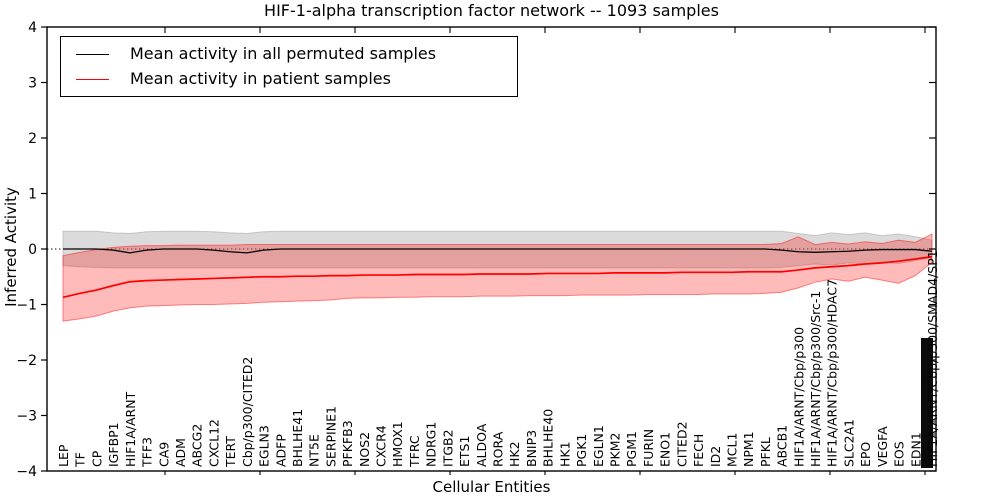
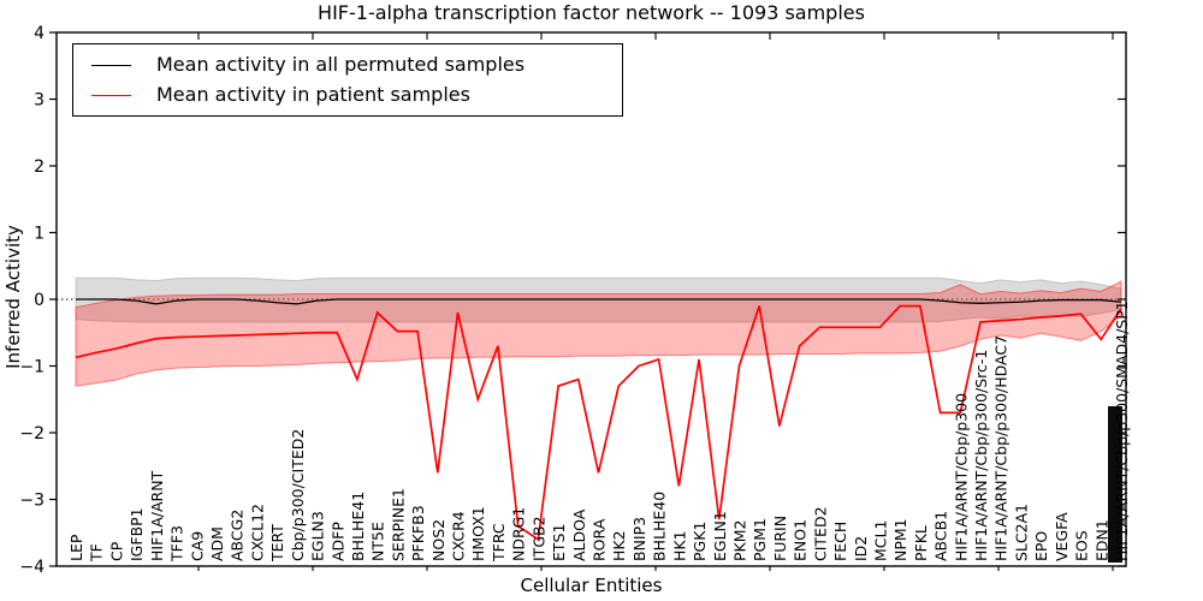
Mean activity in patient samples/BHLHE41: -0.5 -> -1.2
Mean activity in patient samples/NT5E: -0.5 -> -0.2
Mean activity in patient samples/NOS2: -0.5 -> -2.6
Mean activity in patient samples/CXCR4: -0.5 -> -0.2
Mean activity in patient samples/HMOX1: -0.5 -> -1.5
Mean activity in patient samples/TFRC: -0.5 -> -0.7
Mean activity in patient samples/NDRG1: -0.5 -> -3.4
Mean activity in patient samples/ITGB2: -0.5 -> -3.6
Mean activity in patient samples/ETS1: -0.5 -> -1.3
Mean activity in patient samples/ALDOA: -0.5 -> -1.2
Mean activity in patient samples/RORA: -0.5 -> -2.6
Mean activity in patient samples/HK2: -0.5 -> -1.3
Mean activity in patient samples/BNIP3: -0.5 -> -1.0
Mean activity in patient samples/BHLHE40: -0.4 -> -0.9
Mean activity in patient samples/HK1: -0.4 -> -2.8
Mean activity in patient samples/PGK1: -0.4 -> -0.9
Mean activity in patient samples/EGLN1: -0.4 -> -3.3
Mean activity in patient samples/PKM2: -0.4 -> -1.0
Mean activity in patient samples/PGM1: -0.4 -> -0.1
Mean activity in patient samples/FURIN: -0.4 -> -1.9
Mean activity in patient samples/ENO1: -0.4 -> -0.7
Mean activity in patient samples/NPM1: -0.4 -> -0.1
Mean activity in patient samples/PFKL: -0.4 -> -0.1
Mean activity in patient samples/ABCB1: -0.4 -> -1.7
Mean activity in patient samples/HIF1A/ARNT/Cbp/p300: -0.4 -> -1.7
Mean activity in patient samples/EDN1: -0.2 -> -0.6
